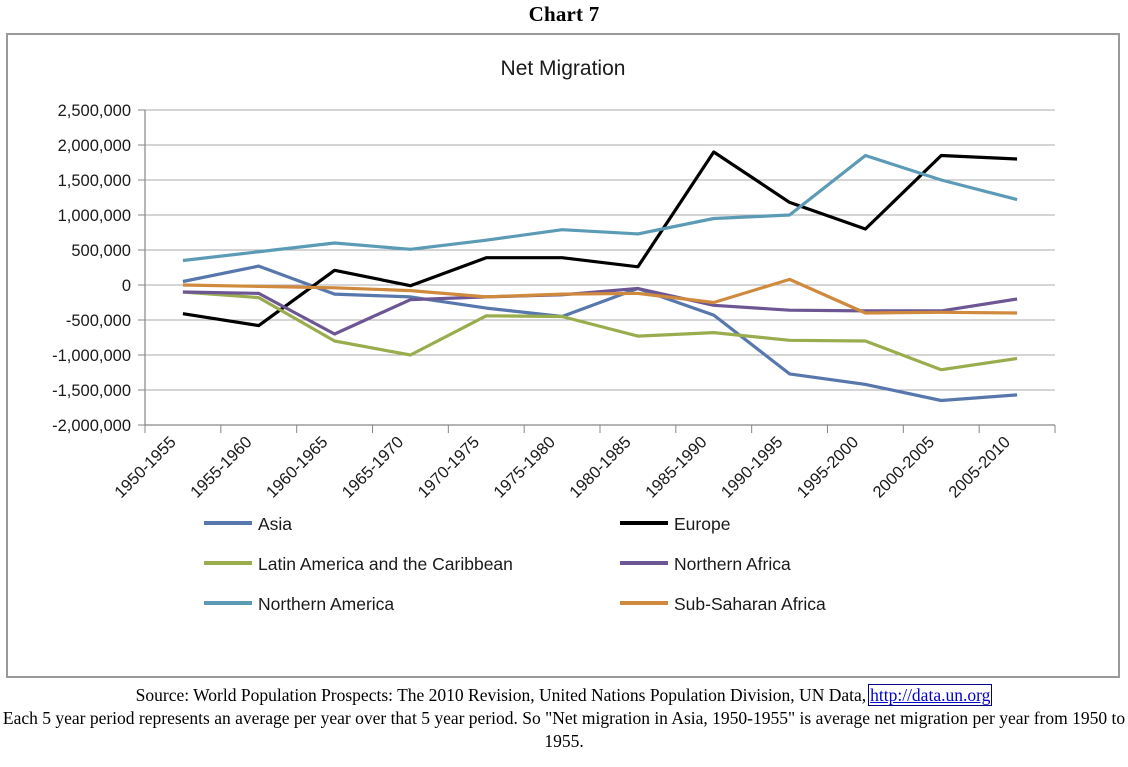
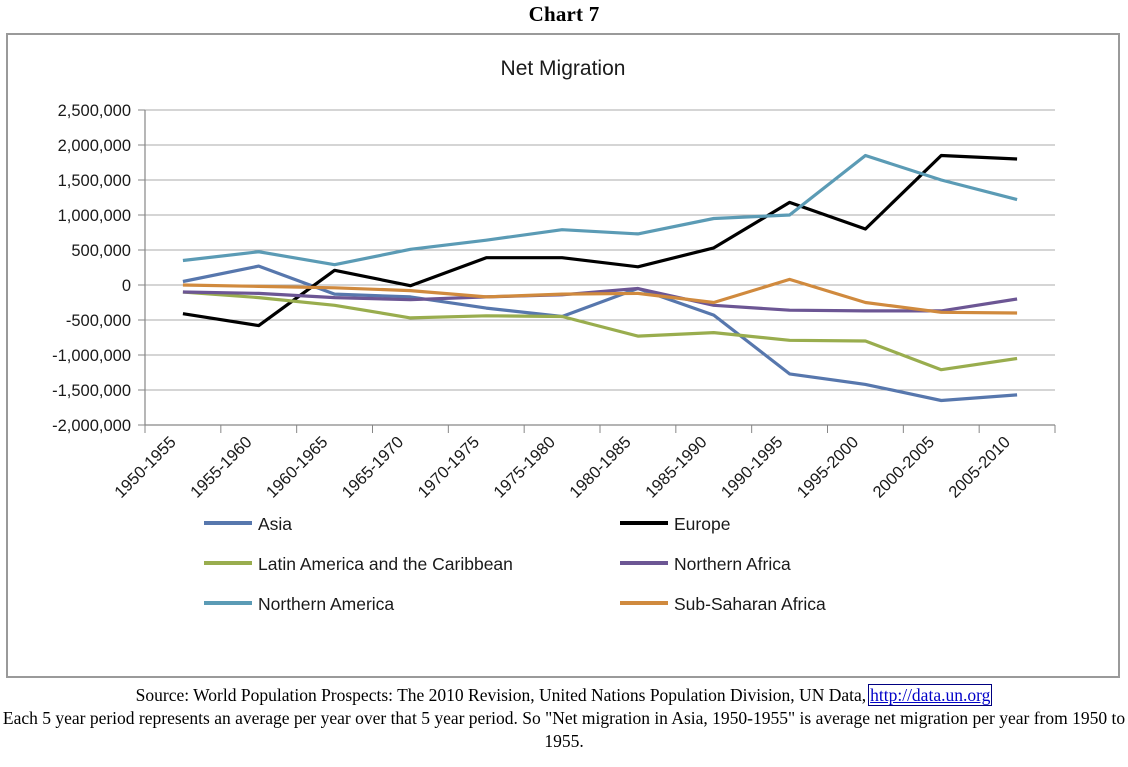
Latin America and the Caribbean/1960-1965: -800000 -> -300000
Northern Africa/1960-1965: -700000 -> -200000
Northern America/1960-1965: 600000 -> 300000
Latin America and the Caribbean/1965-1970: -1000000 -> -500000
Europe/1985-1990: 1900000 -> 500000
Sub-Saharan Africa/1995-2000: -400000 -> -200000
